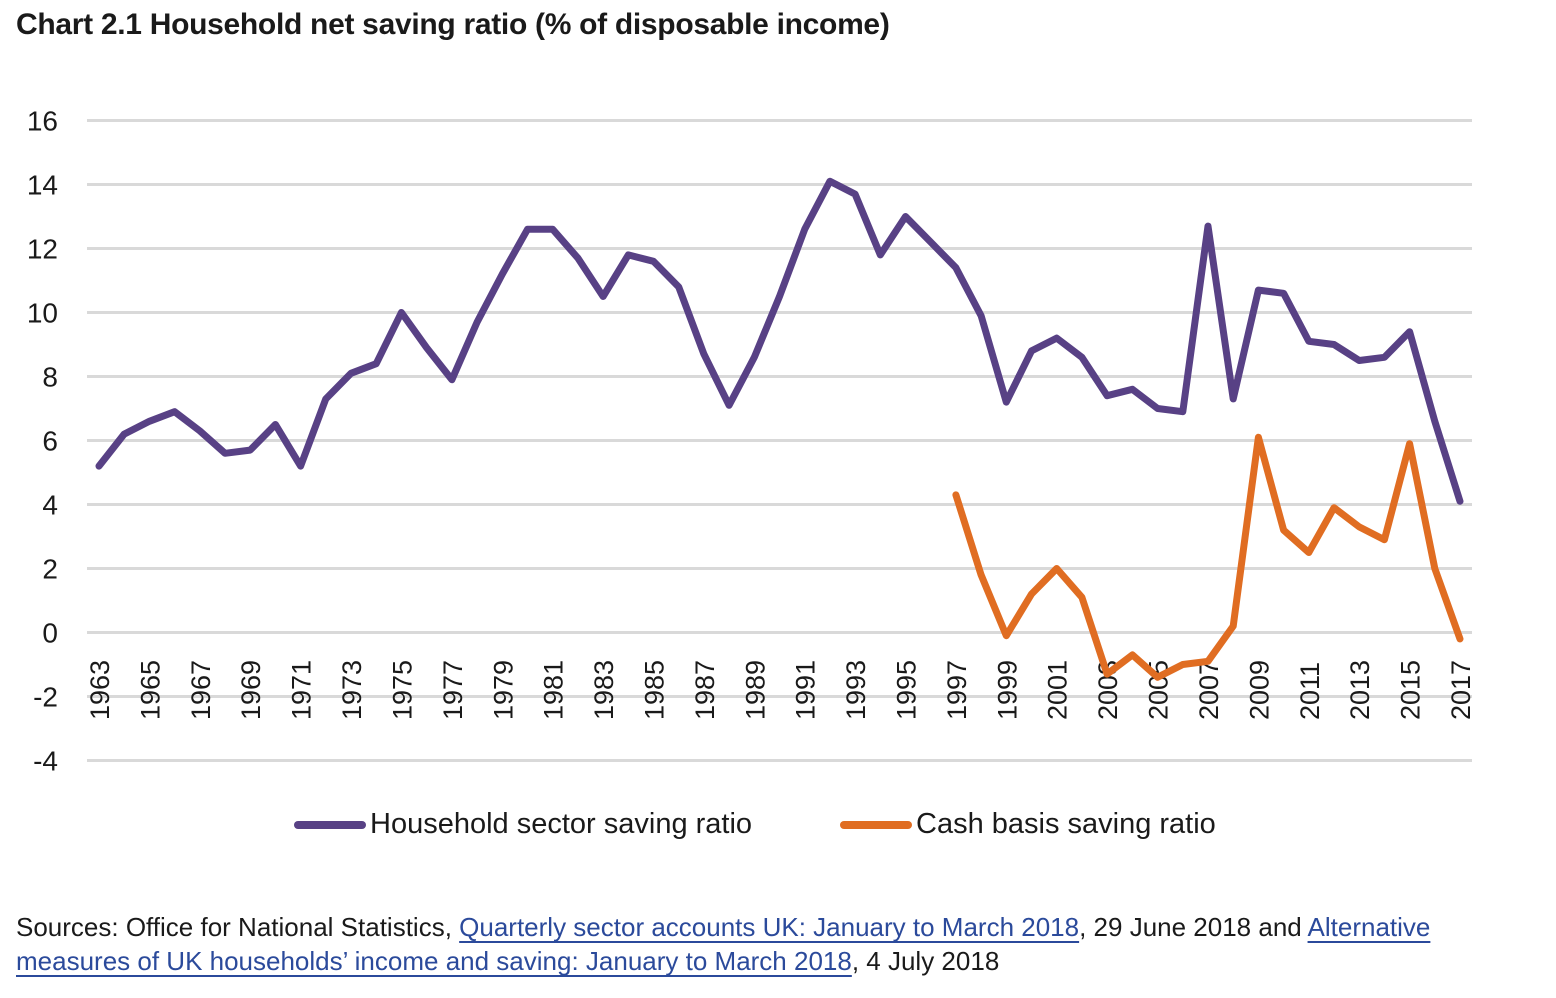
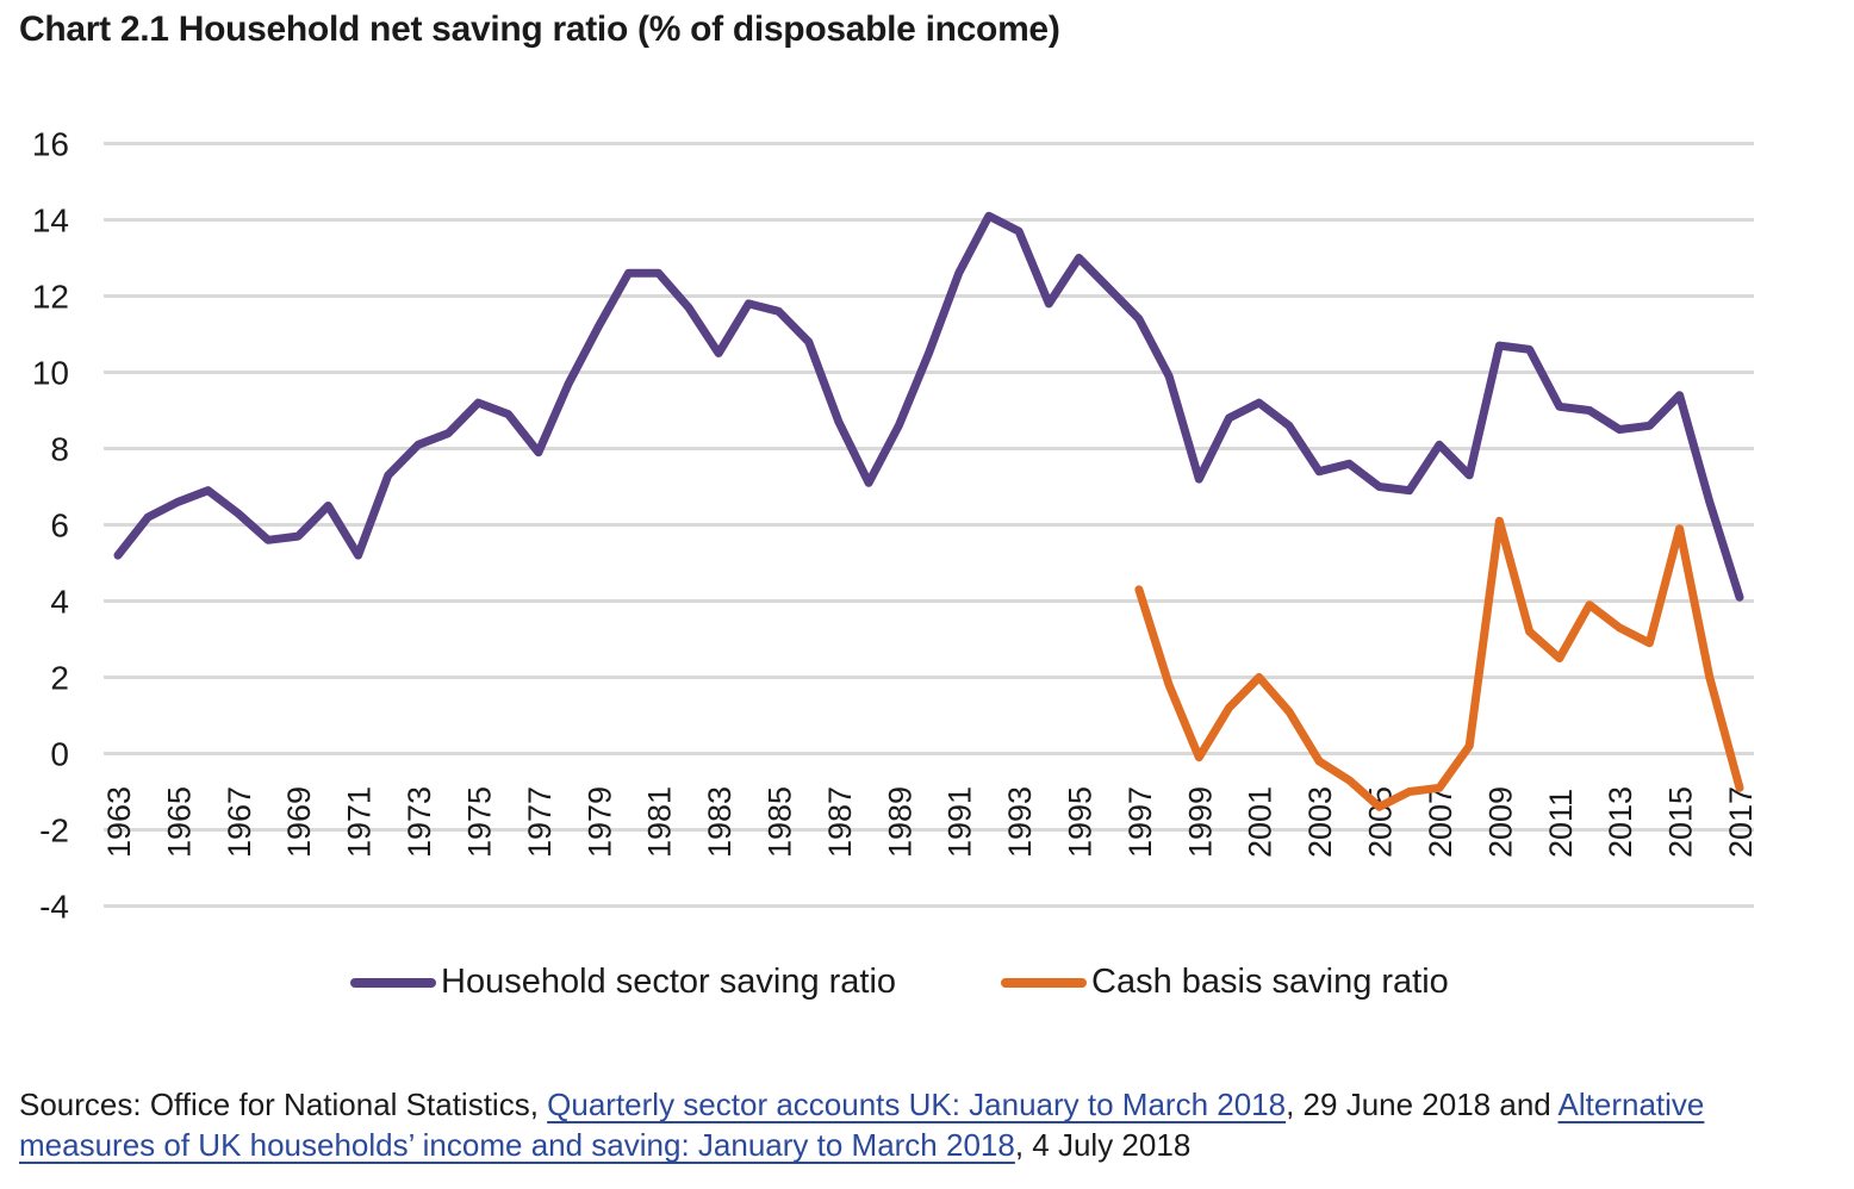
Household sector saving ratio/1975: 10.0 -> 9.2
Cash basis saving ratio/2003: -1.3 -> -0.2
Household sector saving ratio/2007: 12.7 -> 8.1
Cash basis saving ratio/2017: -0.2 -> -0.9
